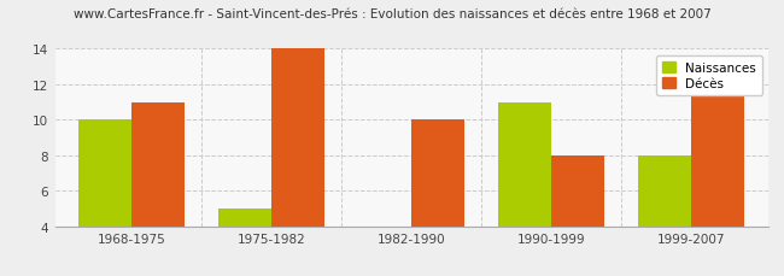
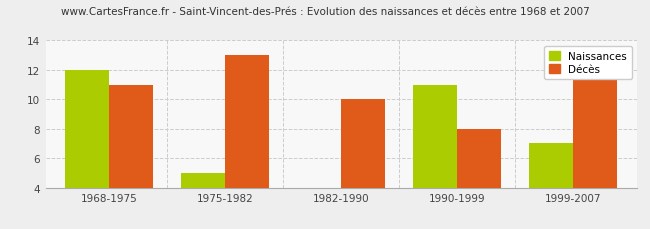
Naissances/1968-1975: 10 -> 12
Décès/1975-1982: 14 -> 13
Naissances/1999-2007: 8 -> 7
